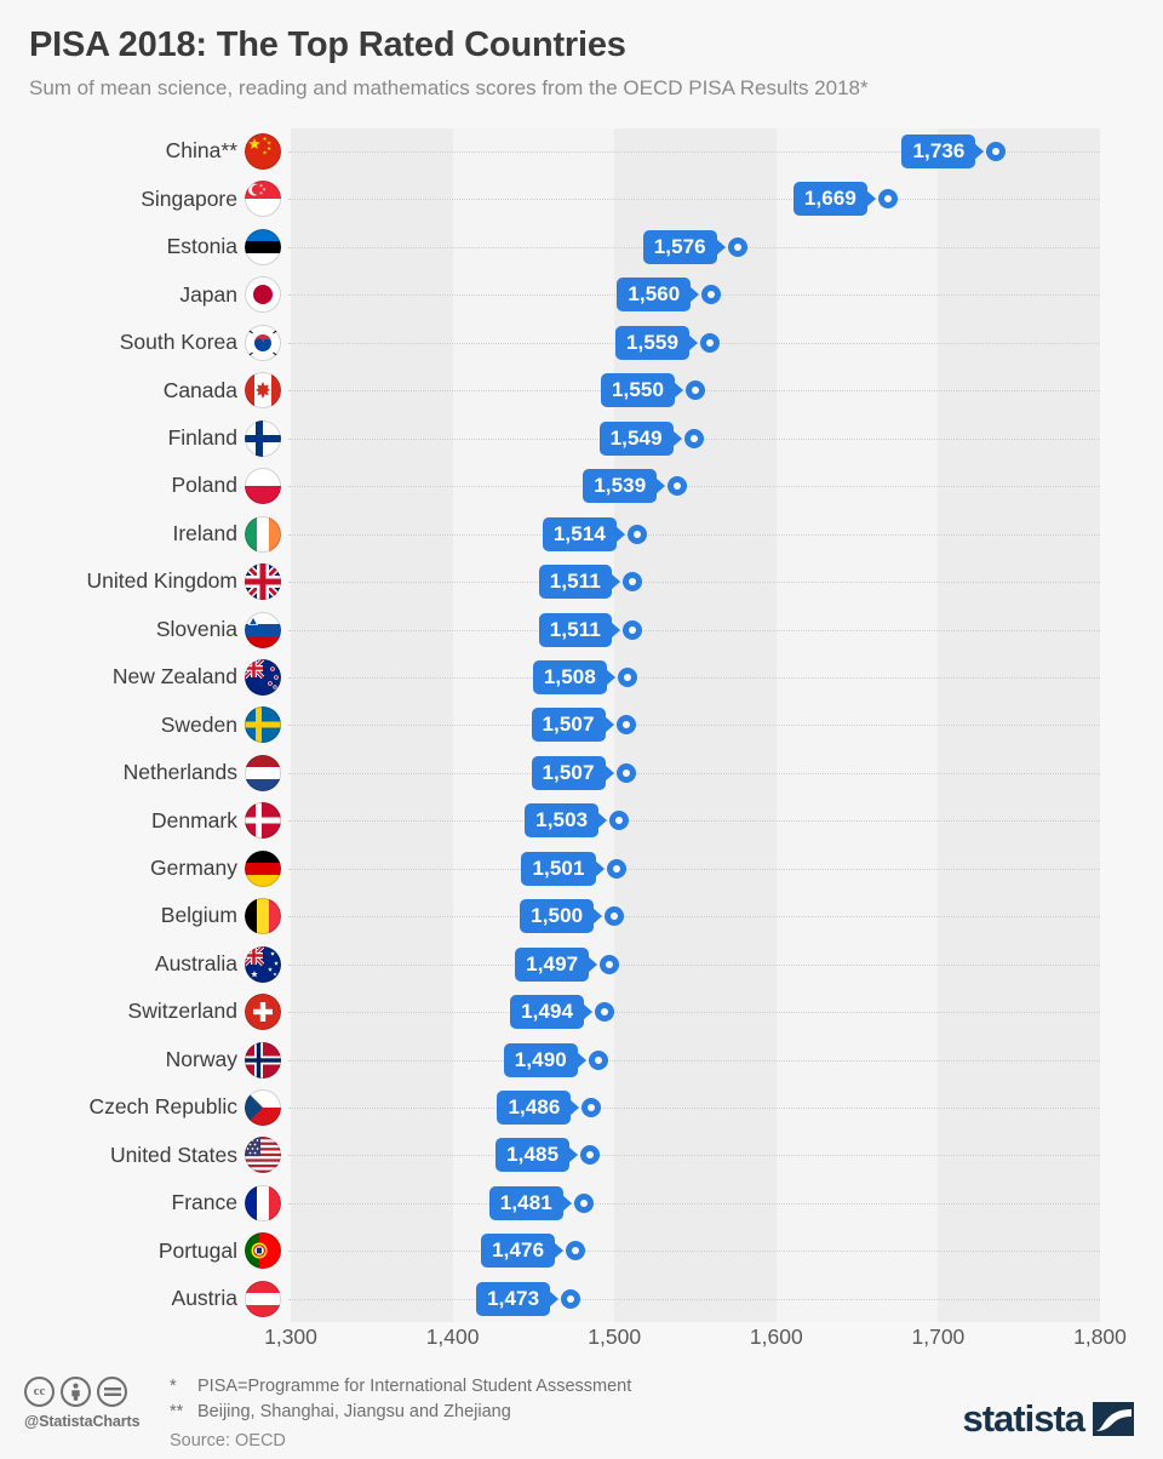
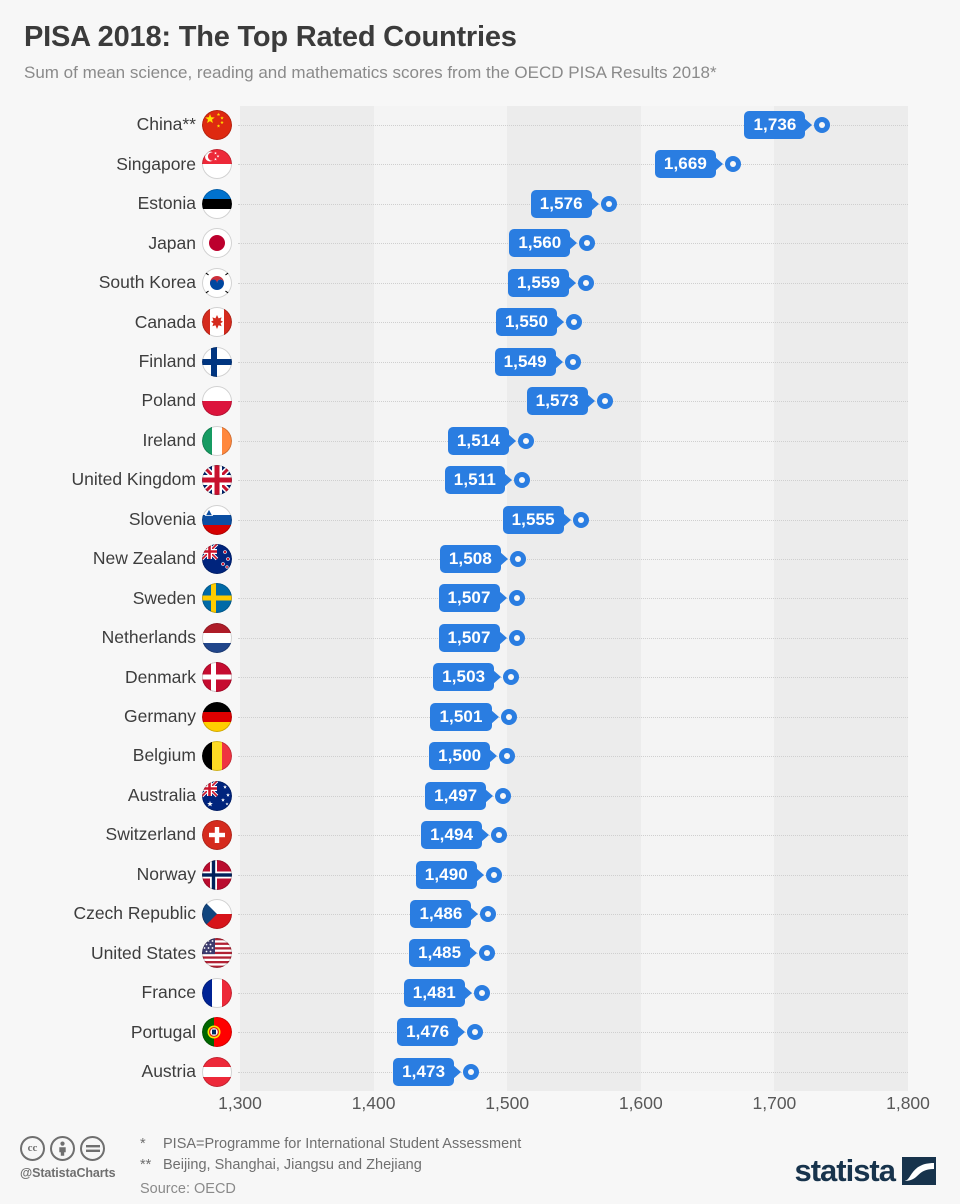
Poland: 1,539 -> 1,573
Slovenia: 1,511 -> 1,555
